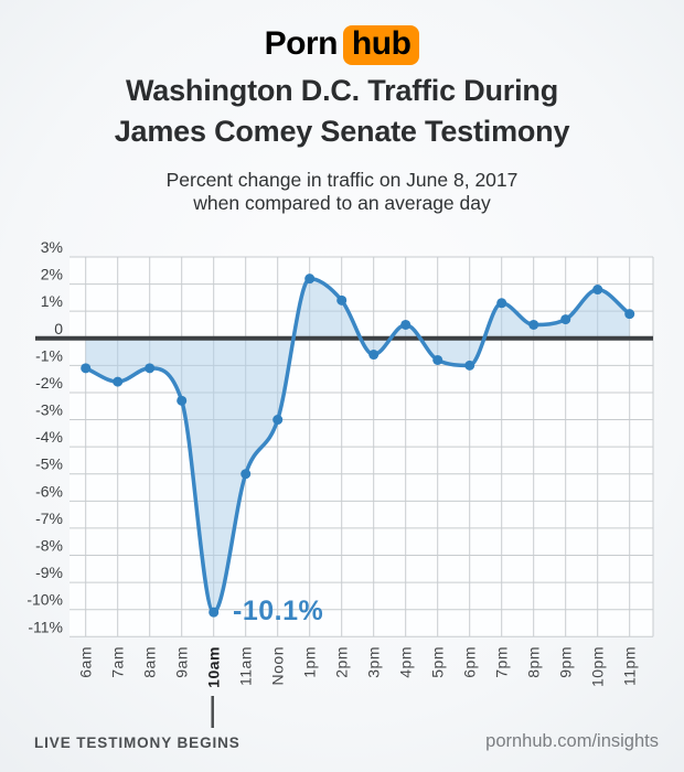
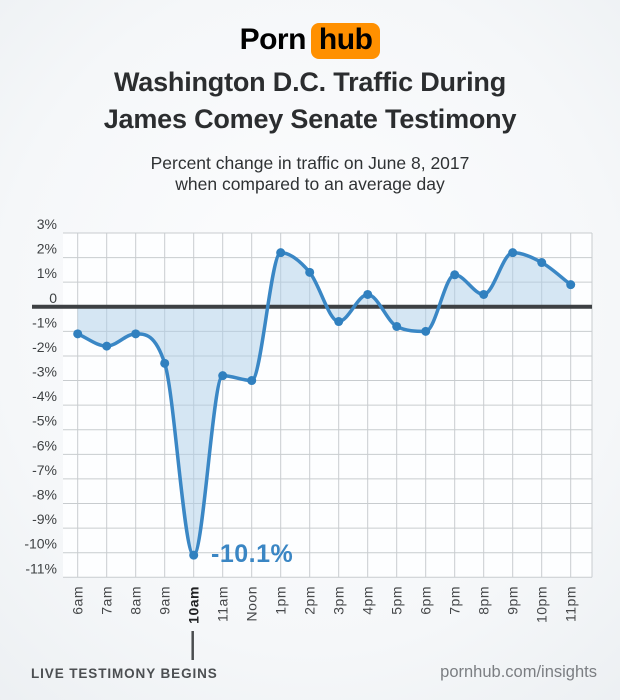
11am: -5.0% -> -2.8%
9pm: 0.7% -> 2.2%
